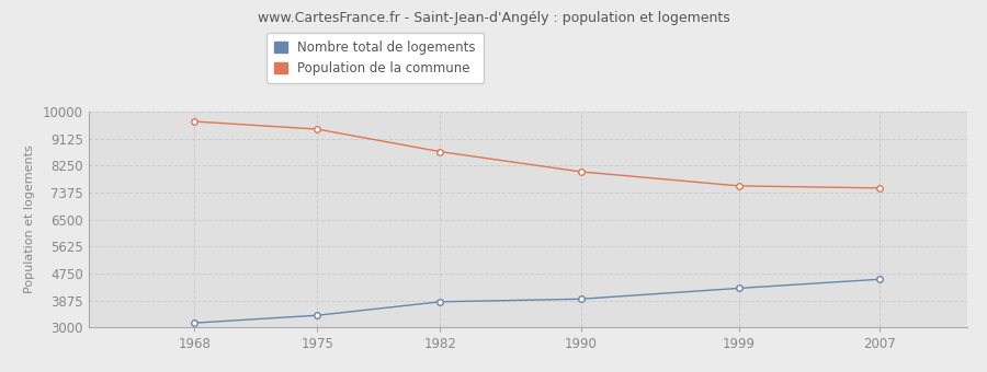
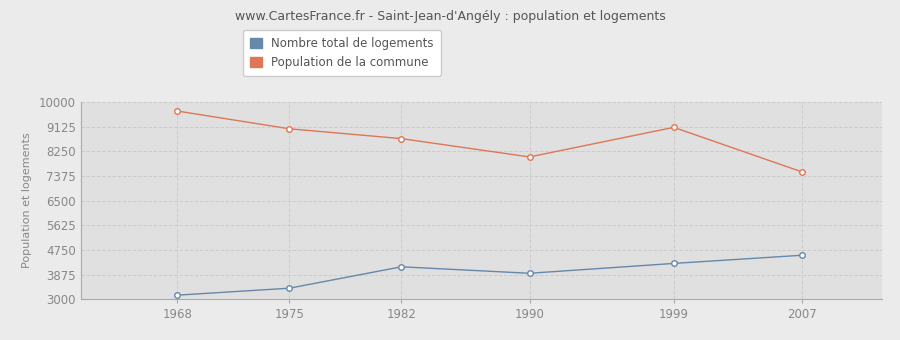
Population de la commune/1975: 9430 -> 9050
Nombre total de logements/1982: 3830 -> 4150
Population de la commune/1999: 7590 -> 9100
